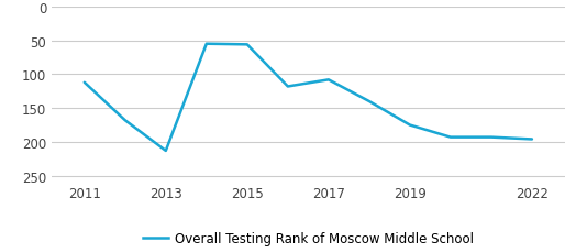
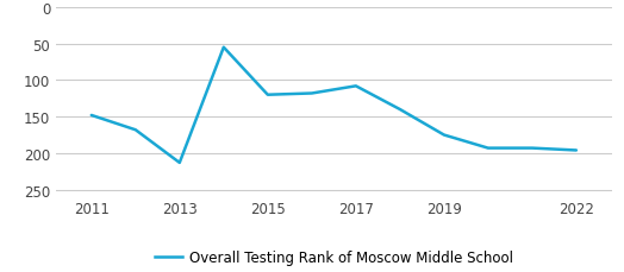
2011: 112 -> 148
2015: 56 -> 120
